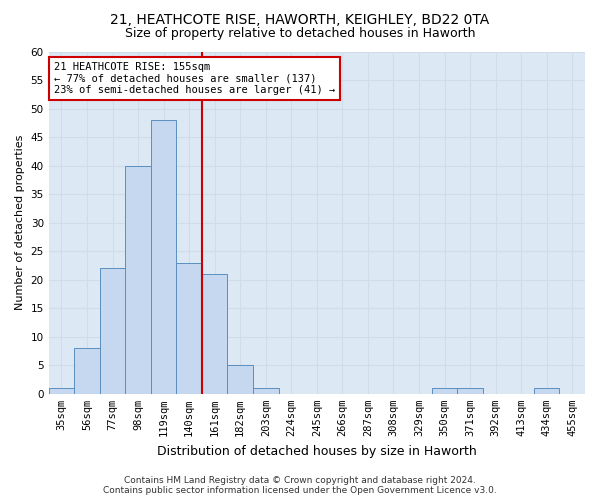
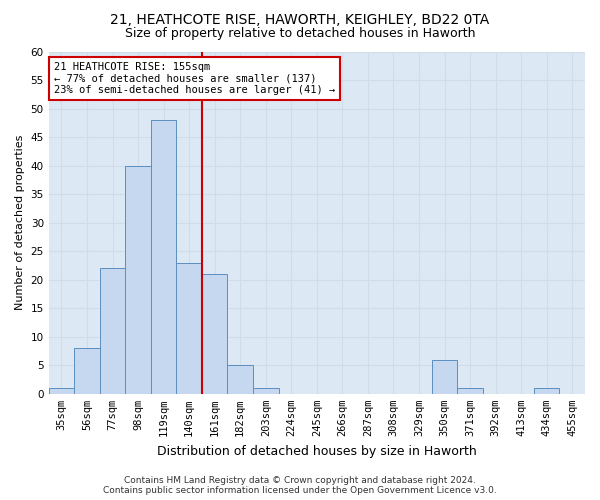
350sqm: 1 -> 6
